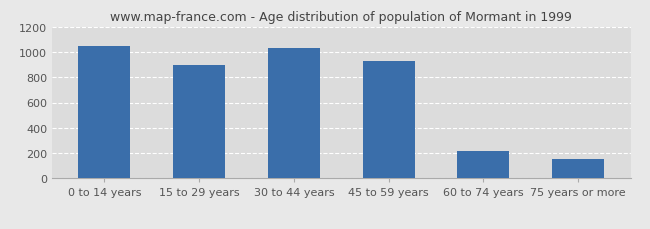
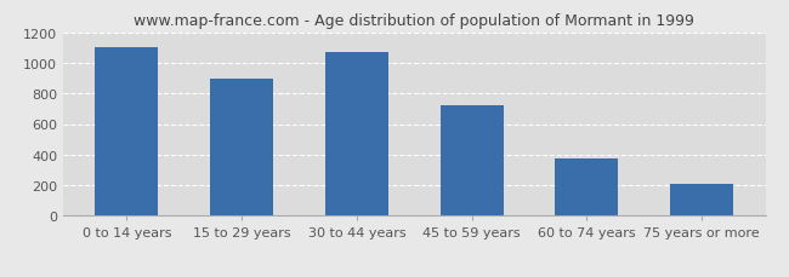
0 to 14 years: 1050 -> 1100
30 to 44 years: 1030 -> 1070
45 to 59 years: 930 -> 720
60 to 74 years: 220 -> 380
75 years or more: 150 -> 200
